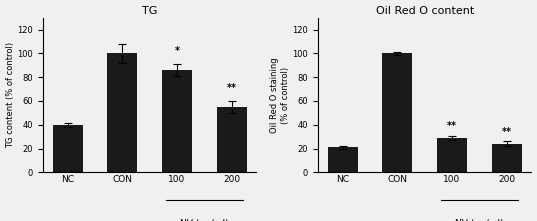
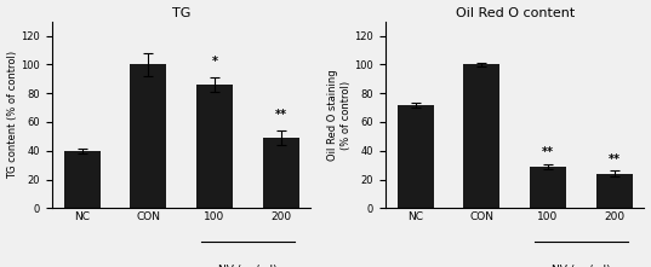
TG/200: 55 -> 49
Oil Red O content/NC: 21 -> 72
